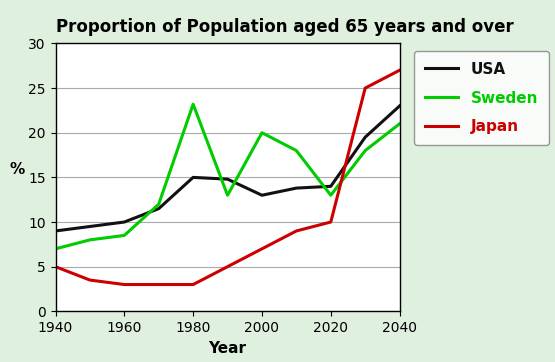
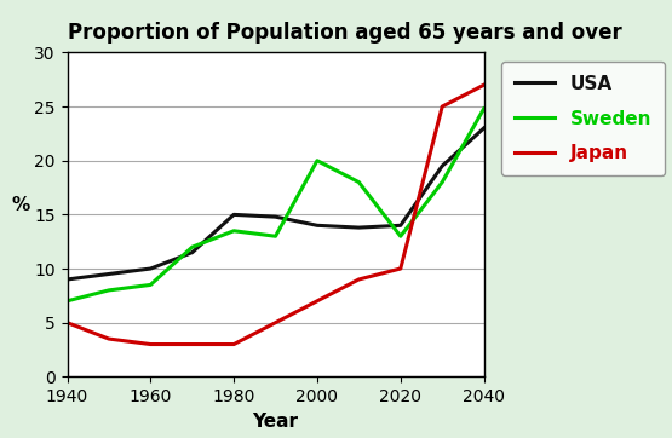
Sweden/1980: 23.2 -> 13.5
USA/2000: 13.0 -> 14.0
Sweden/2040: 21.0 -> 24.8
